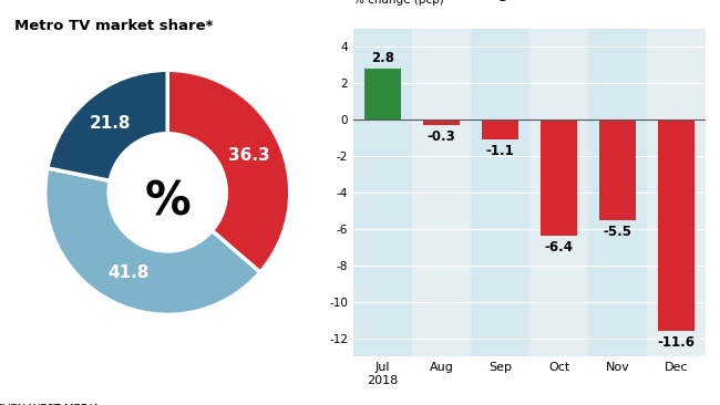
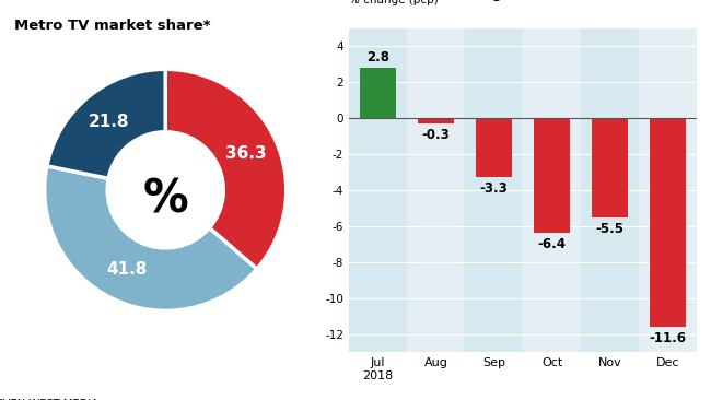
Sep: -1.1 -> -3.3
